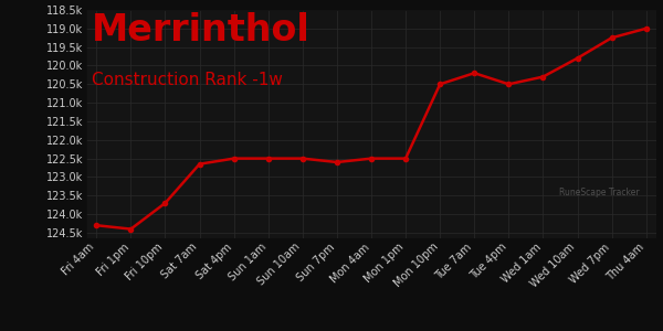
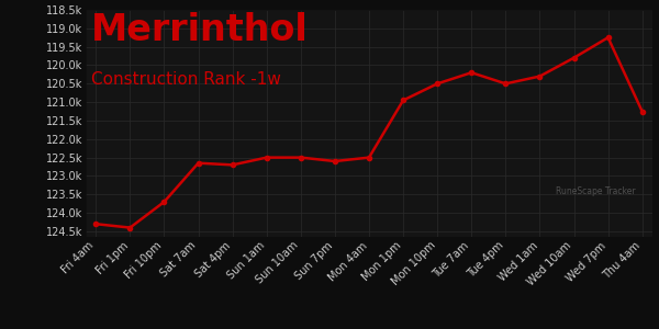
Sat 4pm: 122.50k -> 122.70k
Mon 1pm: 122.50k -> 120.95k
Thu 4am: 119.00k -> 121.25k
